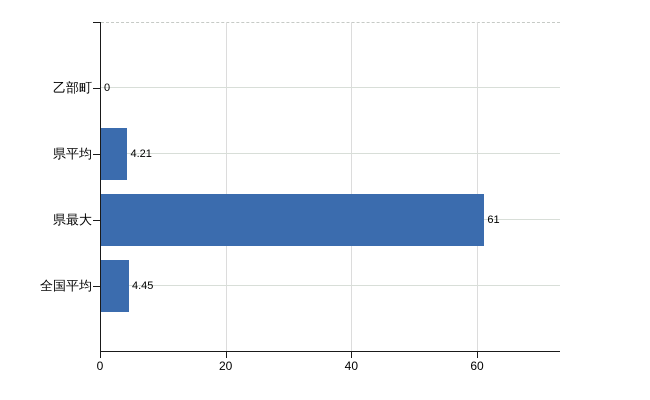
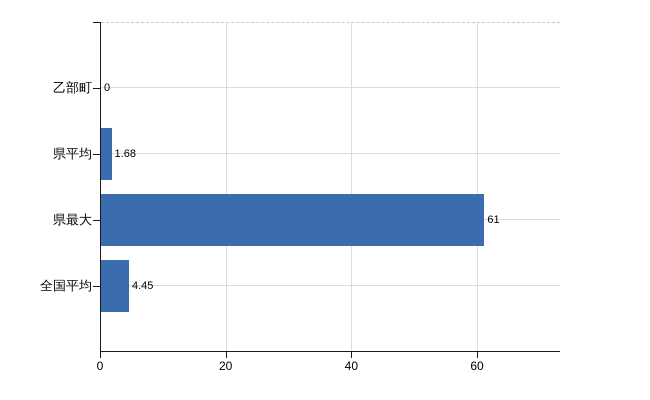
県平均: 4.21 -> 1.68
